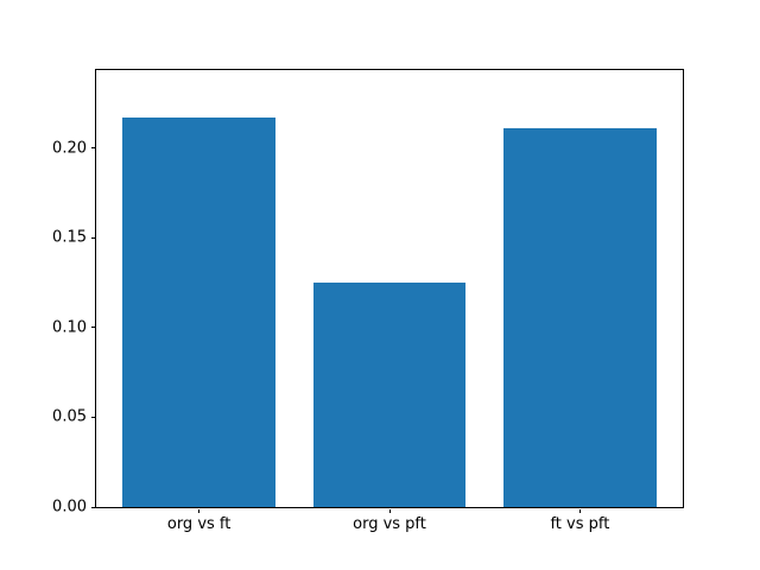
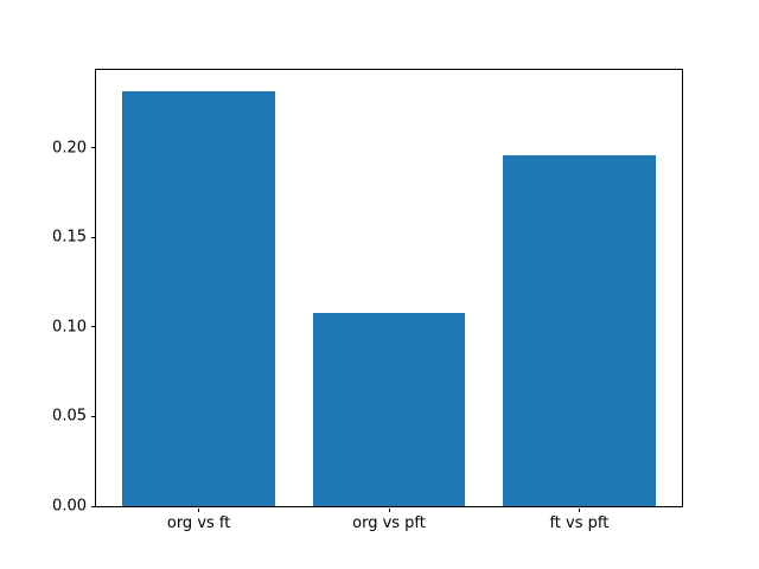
org vs ft: 0.217 -> 0.232
org vs pft: 0.125 -> 0.108
ft vs pft: 0.211 -> 0.196
